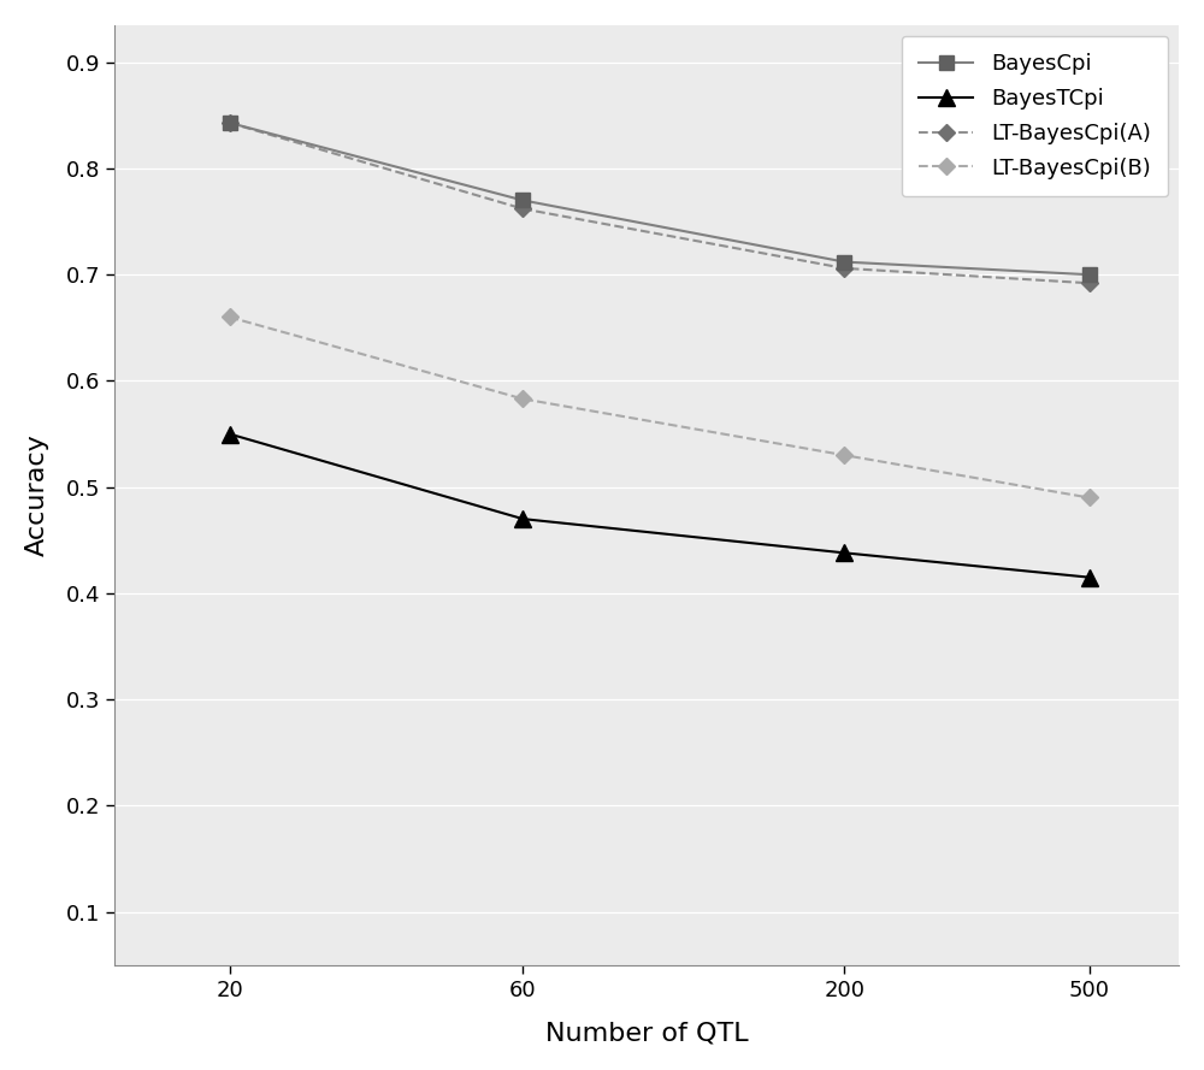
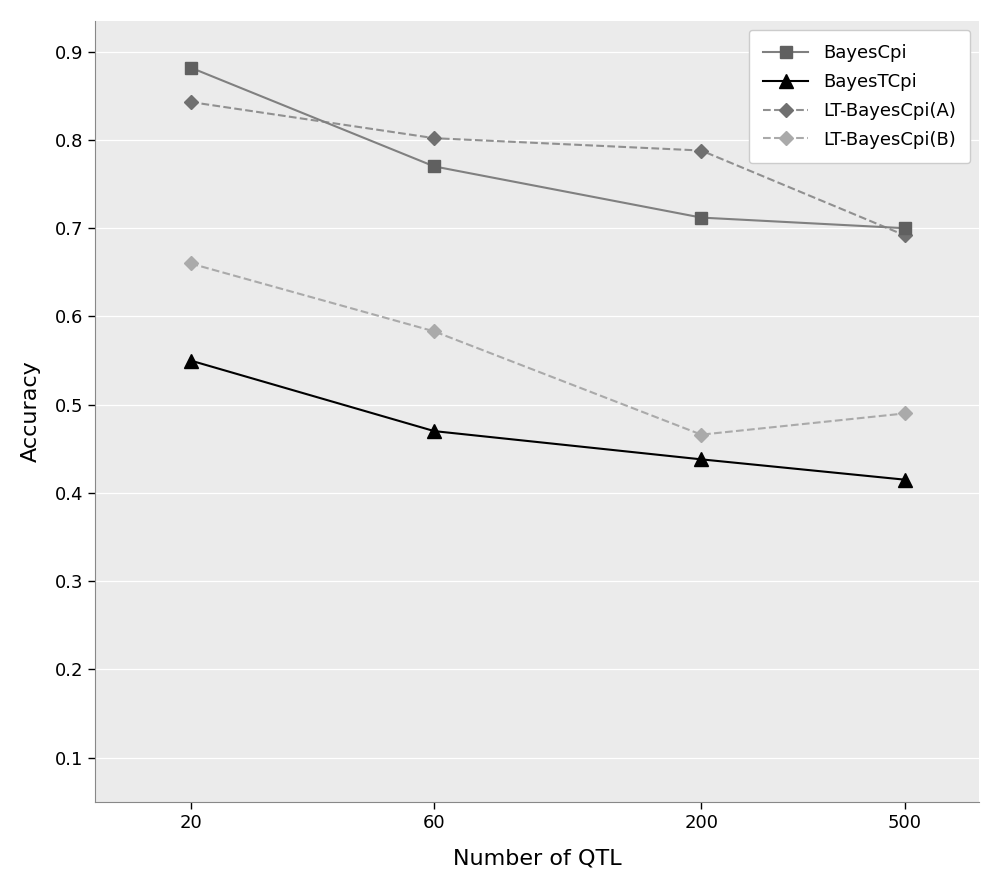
BayesCpi/20: 0.843 -> 0.882
LT-BayesCpi(A)/60: 0.762 -> 0.802
LT-BayesCpi(A)/200: 0.706 -> 0.788
LT-BayesCpi(B)/200: 0.530 -> 0.466
